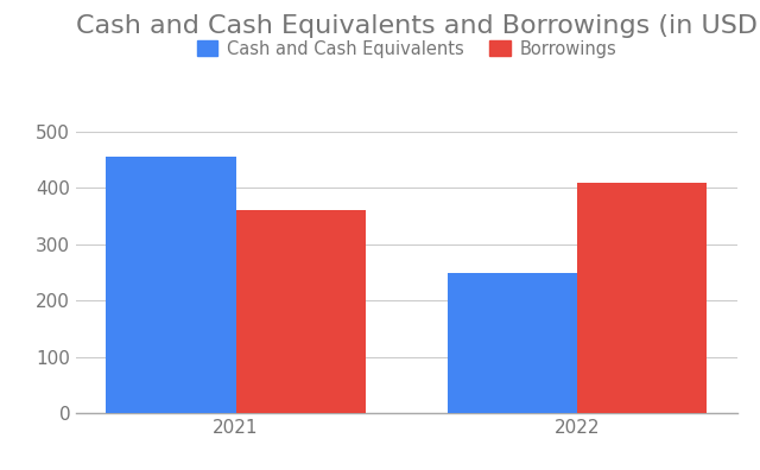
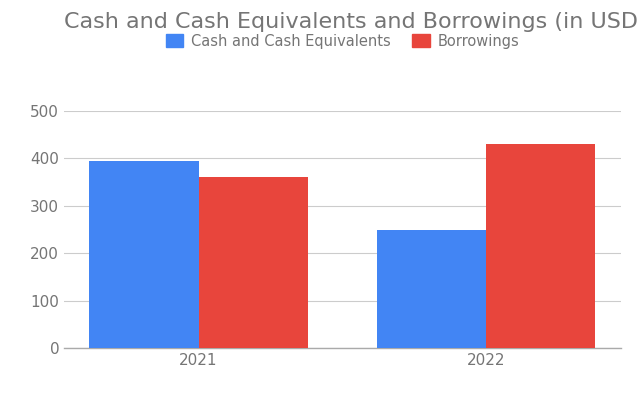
Cash and Cash Equivalents/2021: 455 -> 395
Borrowings/2022: 410 -> 430
